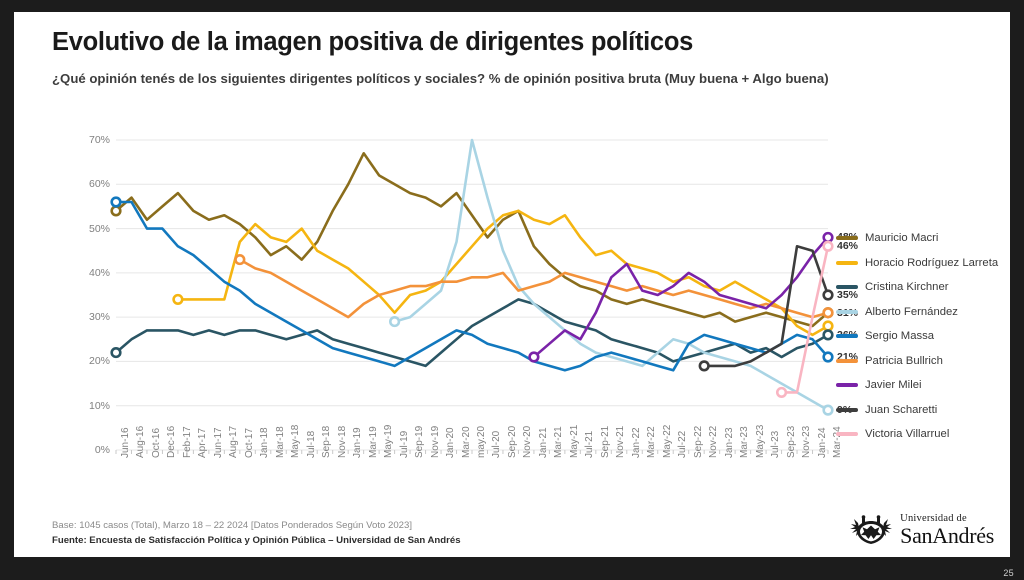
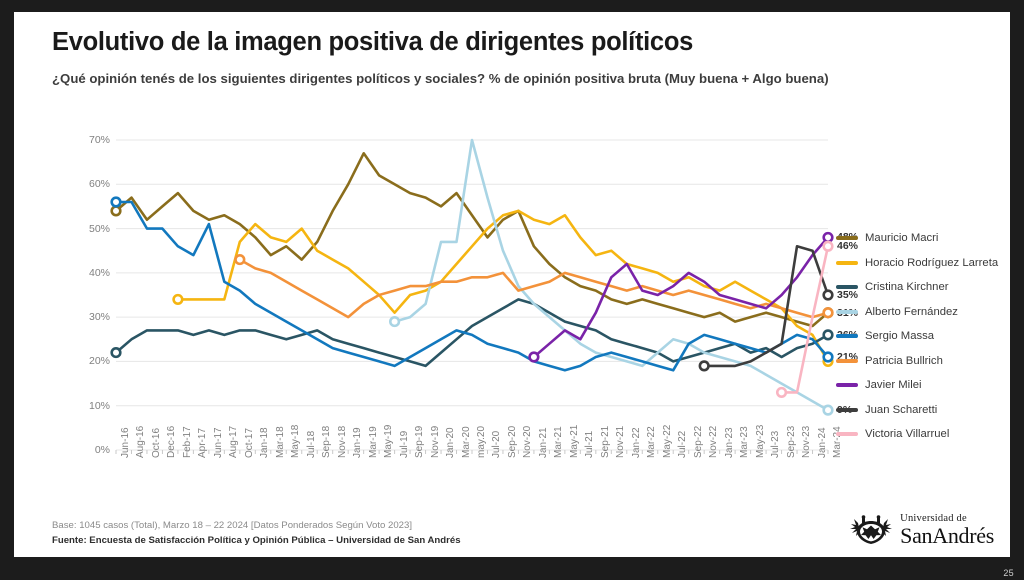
Sergio Massa/Jun-17: 41% -> 51%
Alberto Fernández/Jan-20: 36% -> 47%
Horacio Rodríguez Larreta/Mar-24: 28% -> 20%
